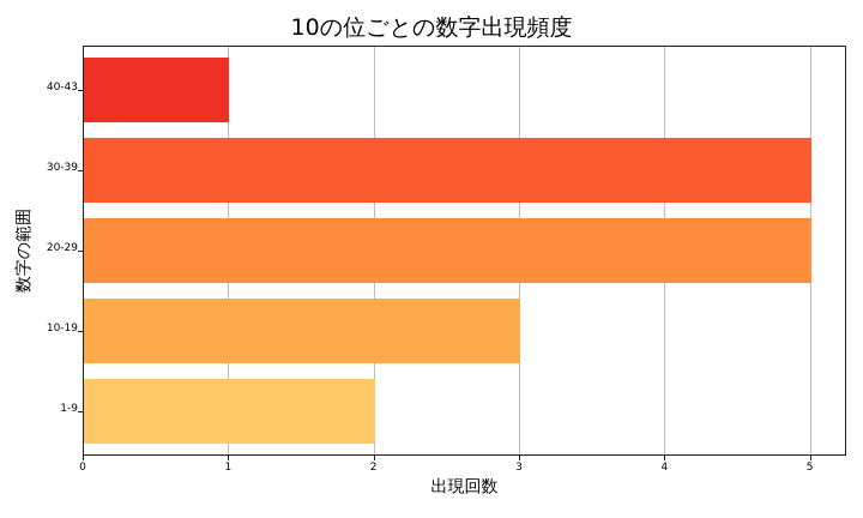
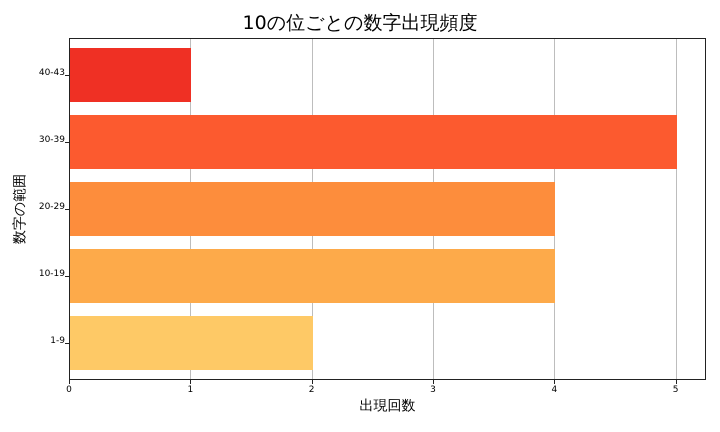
10-19: 3 -> 4
20-29: 5 -> 4
